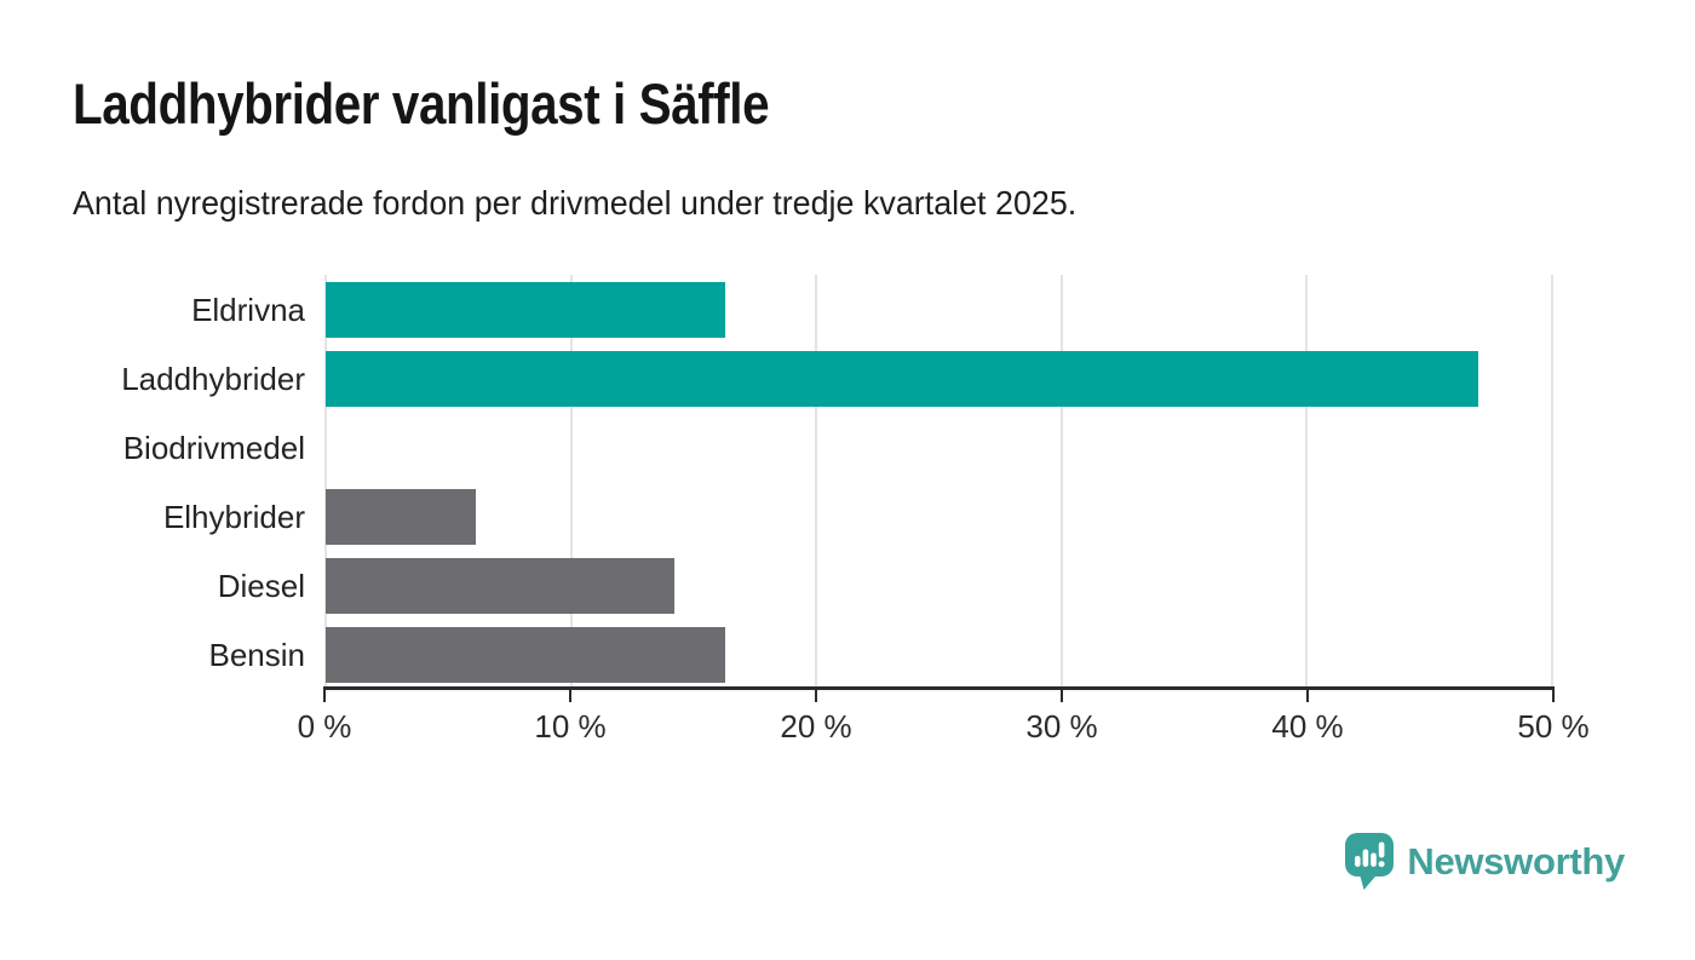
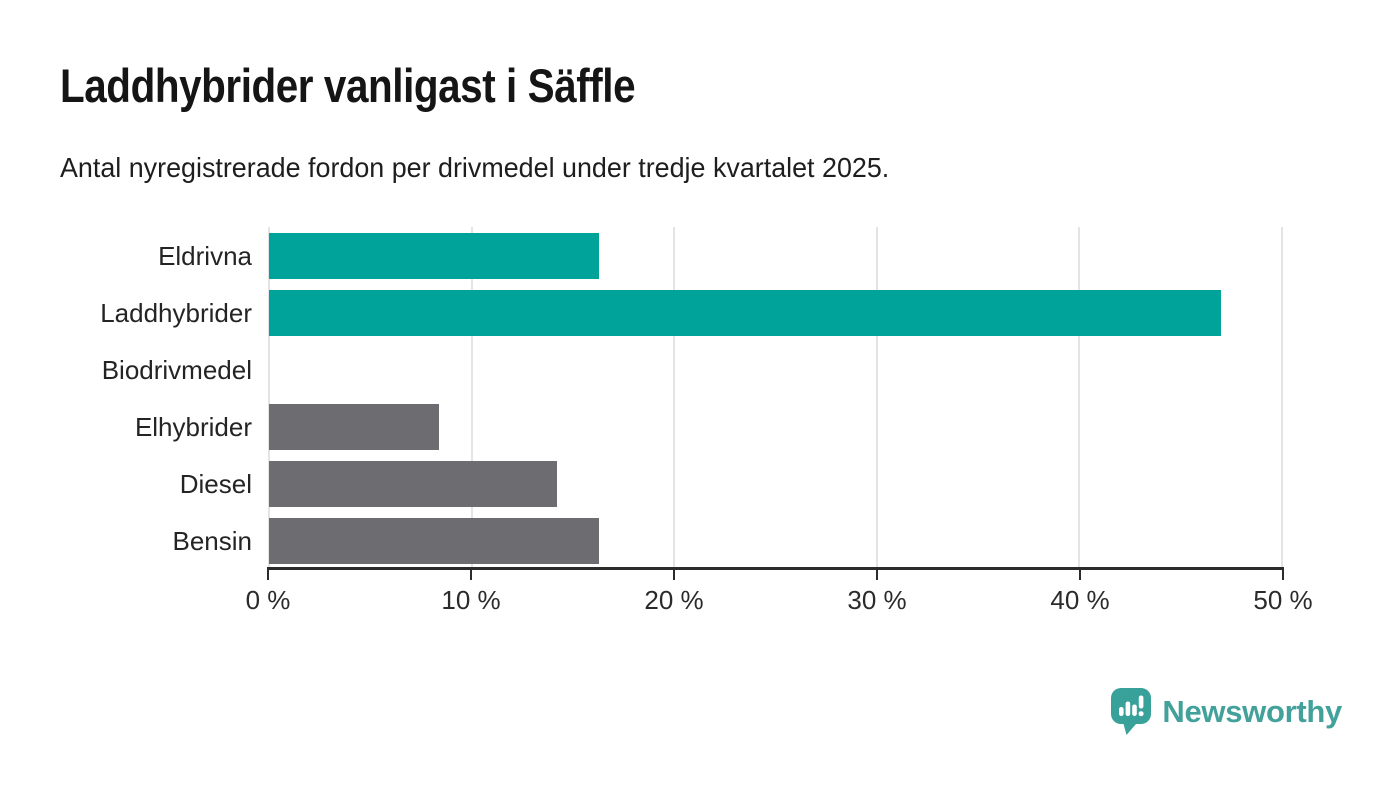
Elhybrider: 6.1% -> 8.4%
